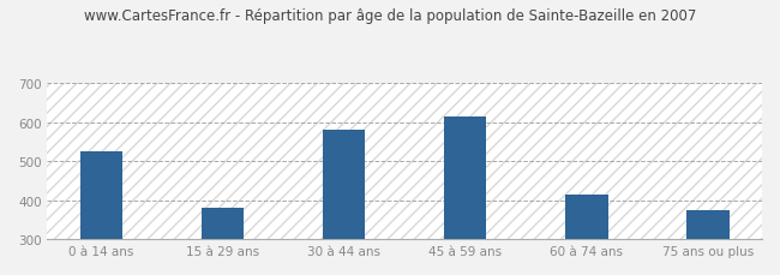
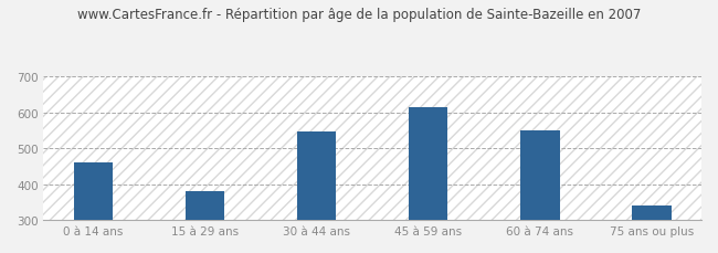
0 à 14 ans: 525 -> 460
30 à 44 ans: 580 -> 545
60 à 74 ans: 415 -> 548
75 ans ou plus: 375 -> 340
